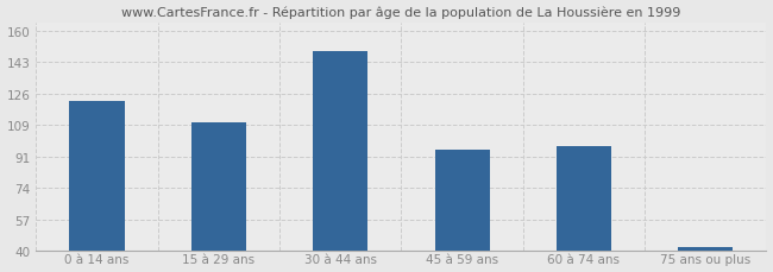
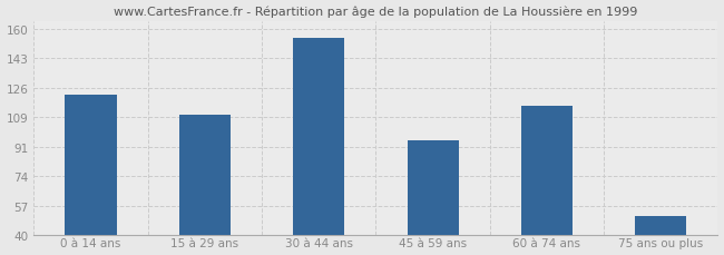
30 à 44 ans: 149 -> 155
60 à 74 ans: 97 -> 115
75 ans ou plus: 42 -> 51
